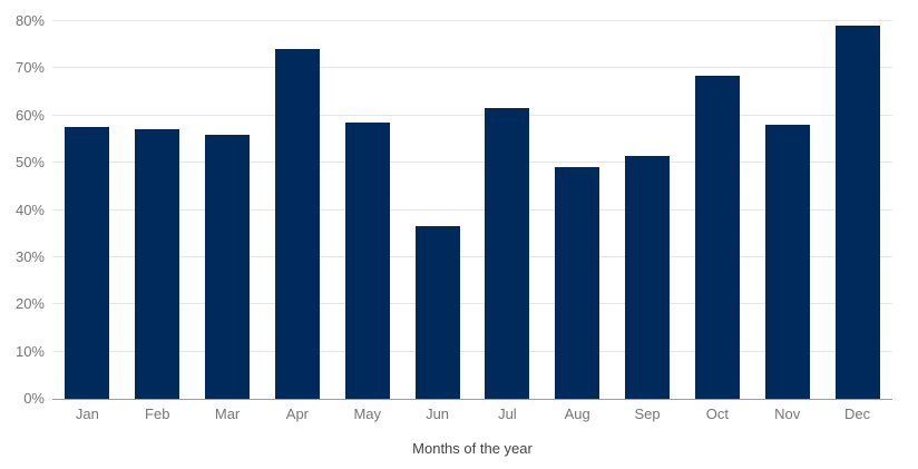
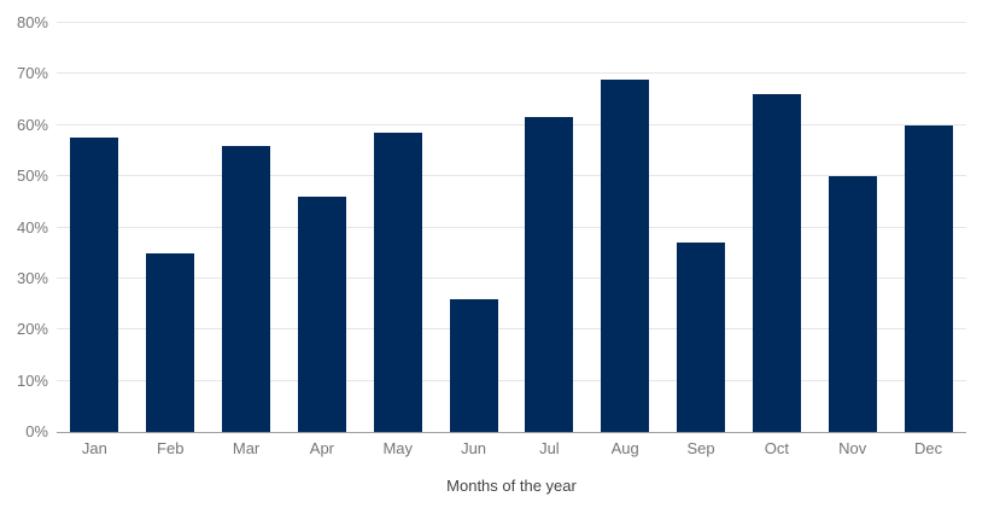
Feb: 57% -> 35%
Apr: 74% -> 46%
Jun: 36% -> 26%
Aug: 49% -> 69%
Sep: 52% -> 37%
Oct: 68% -> 66%
Nov: 58% -> 50%
Dec: 79% -> 60%
